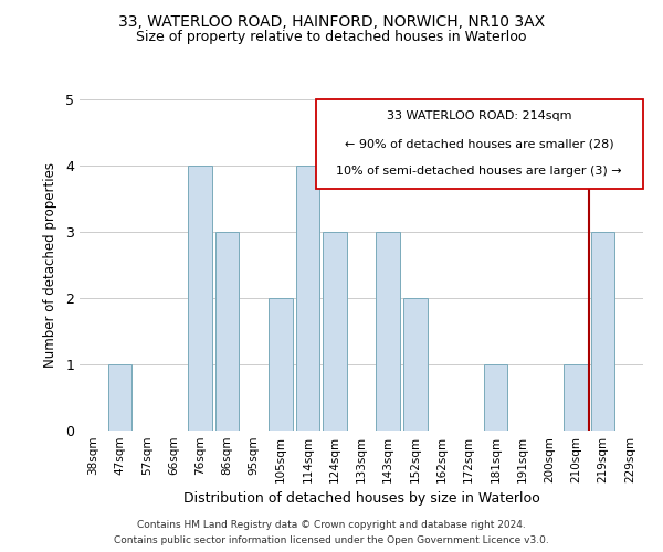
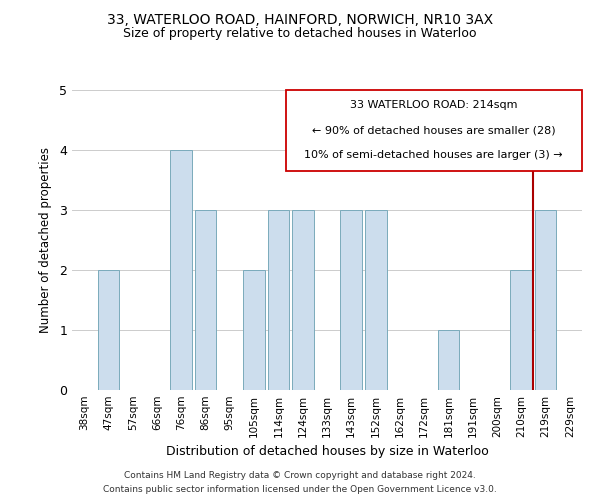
47sqm: 1 -> 2
114sqm: 4 -> 3
152sqm: 2 -> 3
210sqm: 1 -> 2
